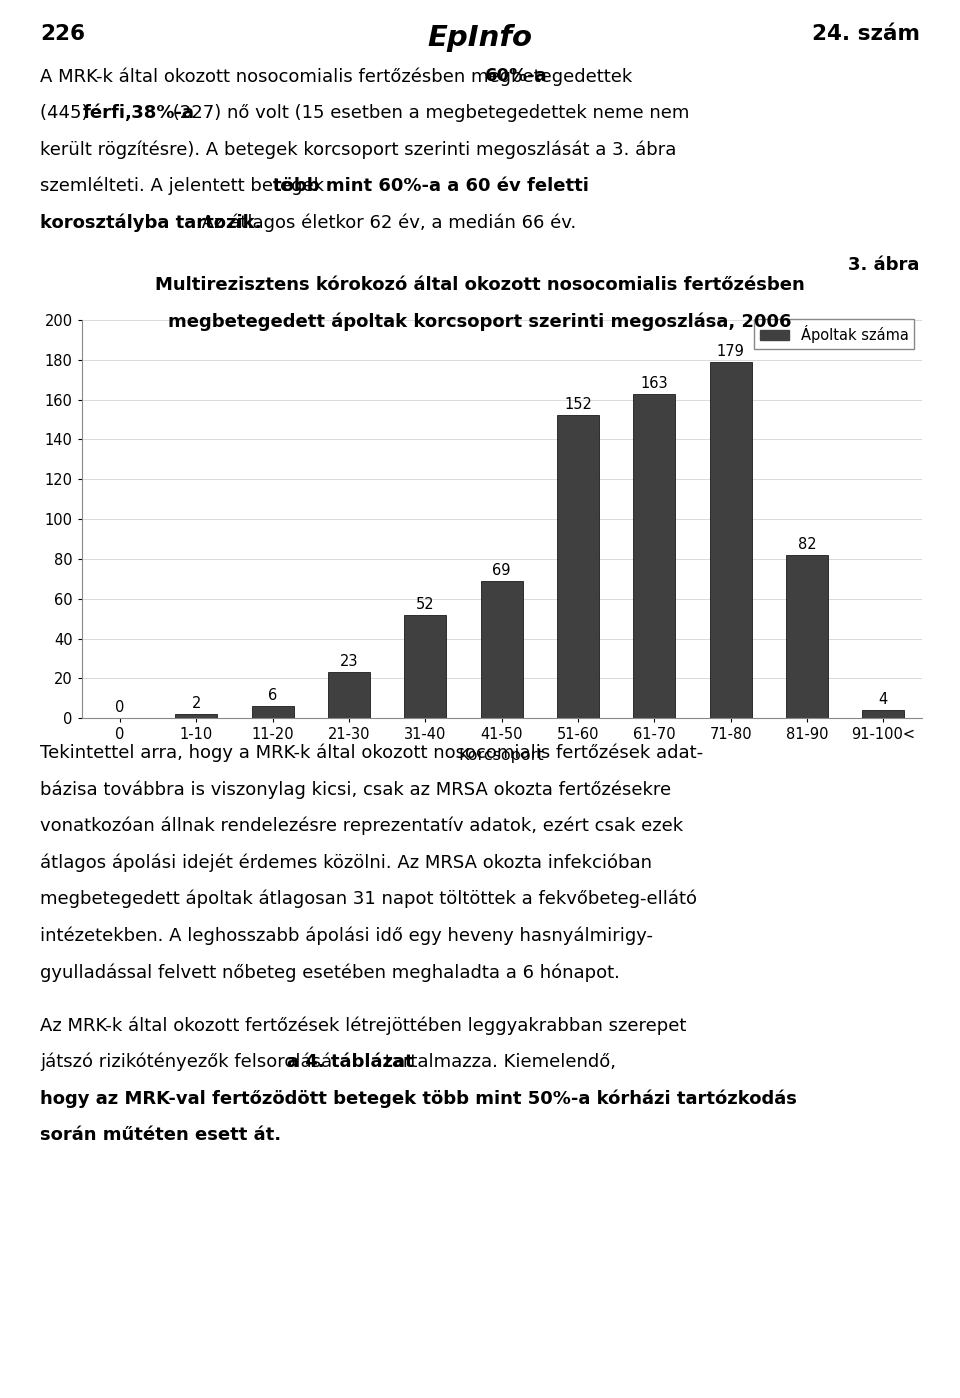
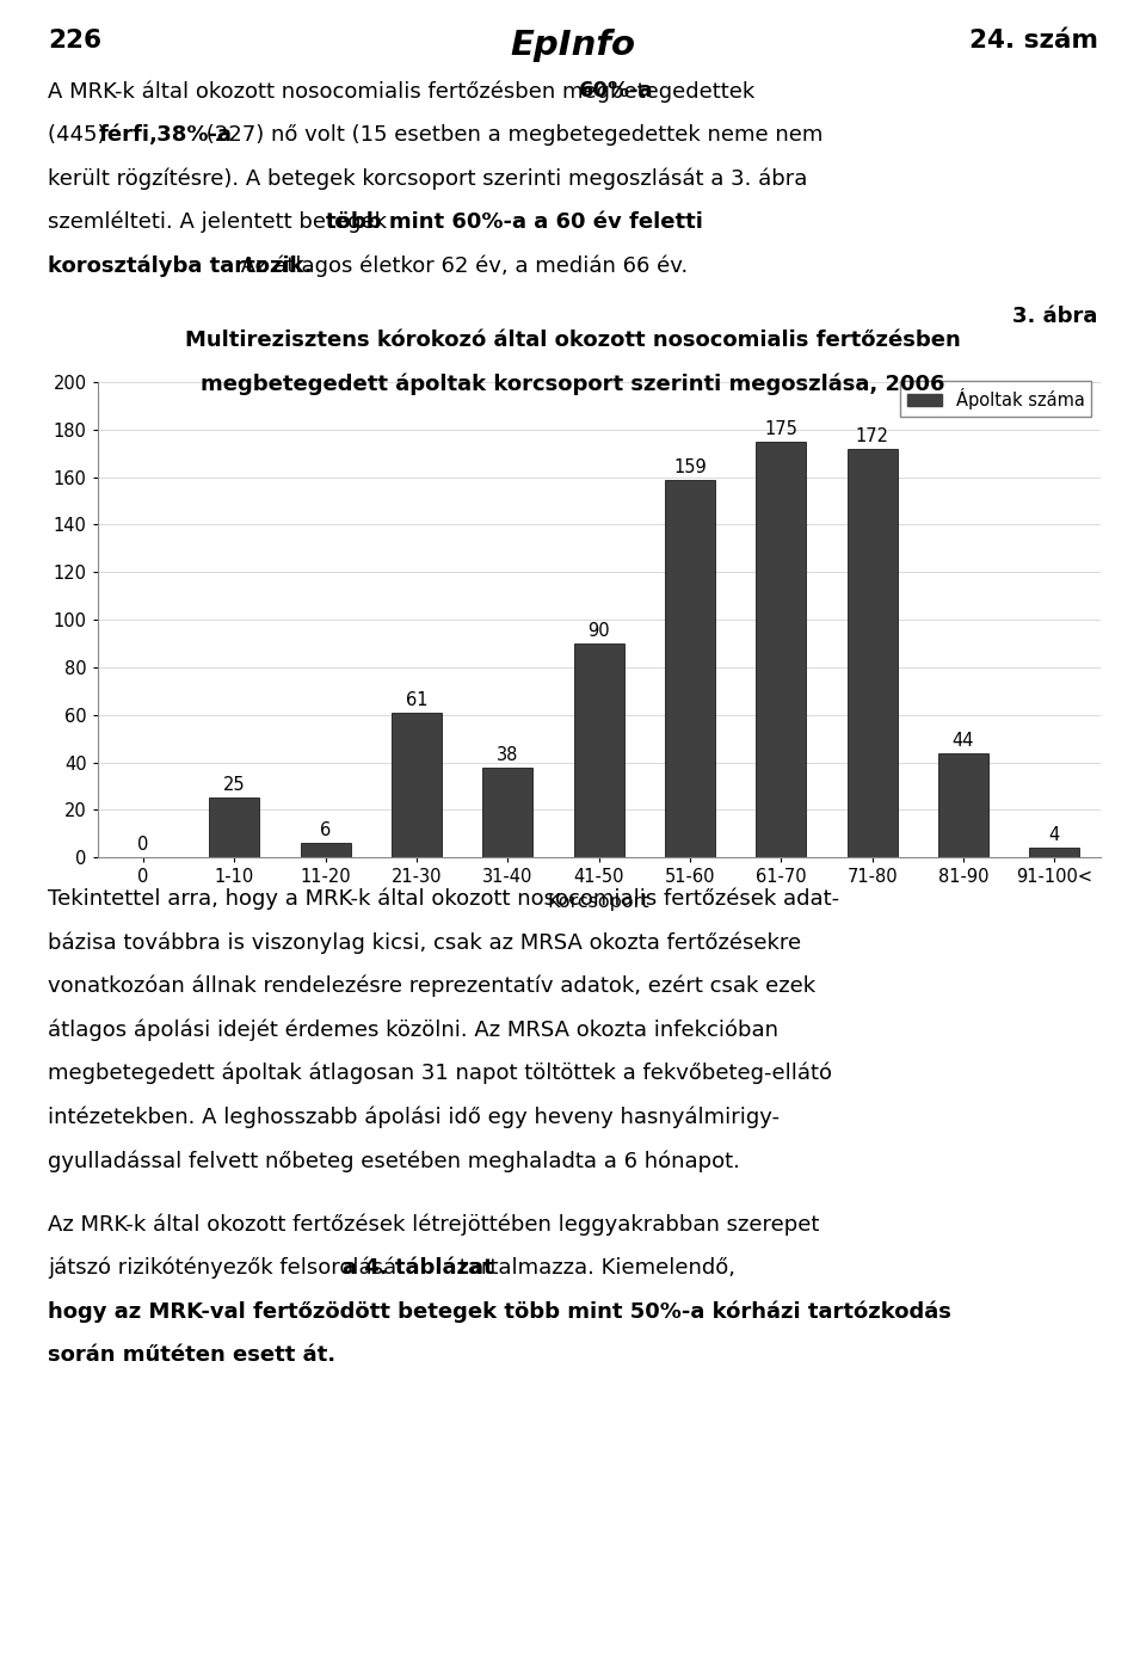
1-10: 2 -> 25
21-30: 23 -> 61
31-40: 52 -> 38
41-50: 69 -> 90
51-60: 152 -> 159
61-70: 163 -> 175
71-80: 179 -> 172
81-90: 82 -> 44
